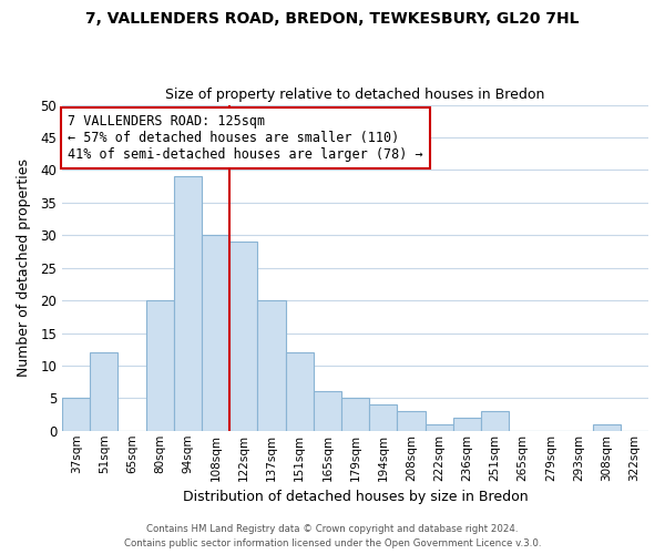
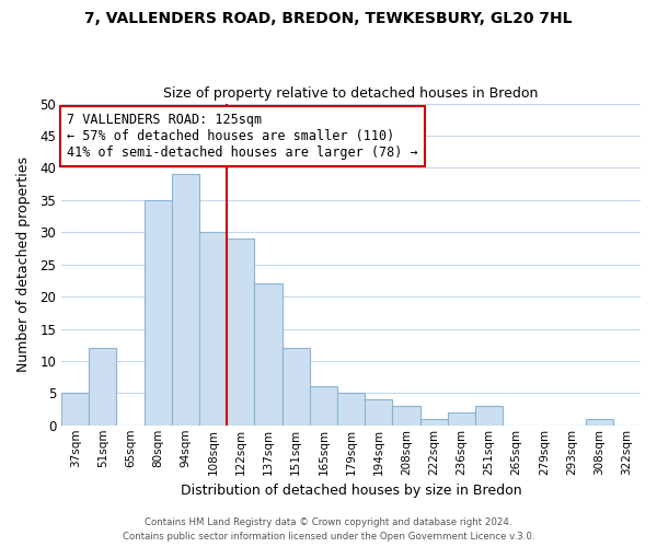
80sqm: 20 -> 35
137sqm: 20 -> 22
